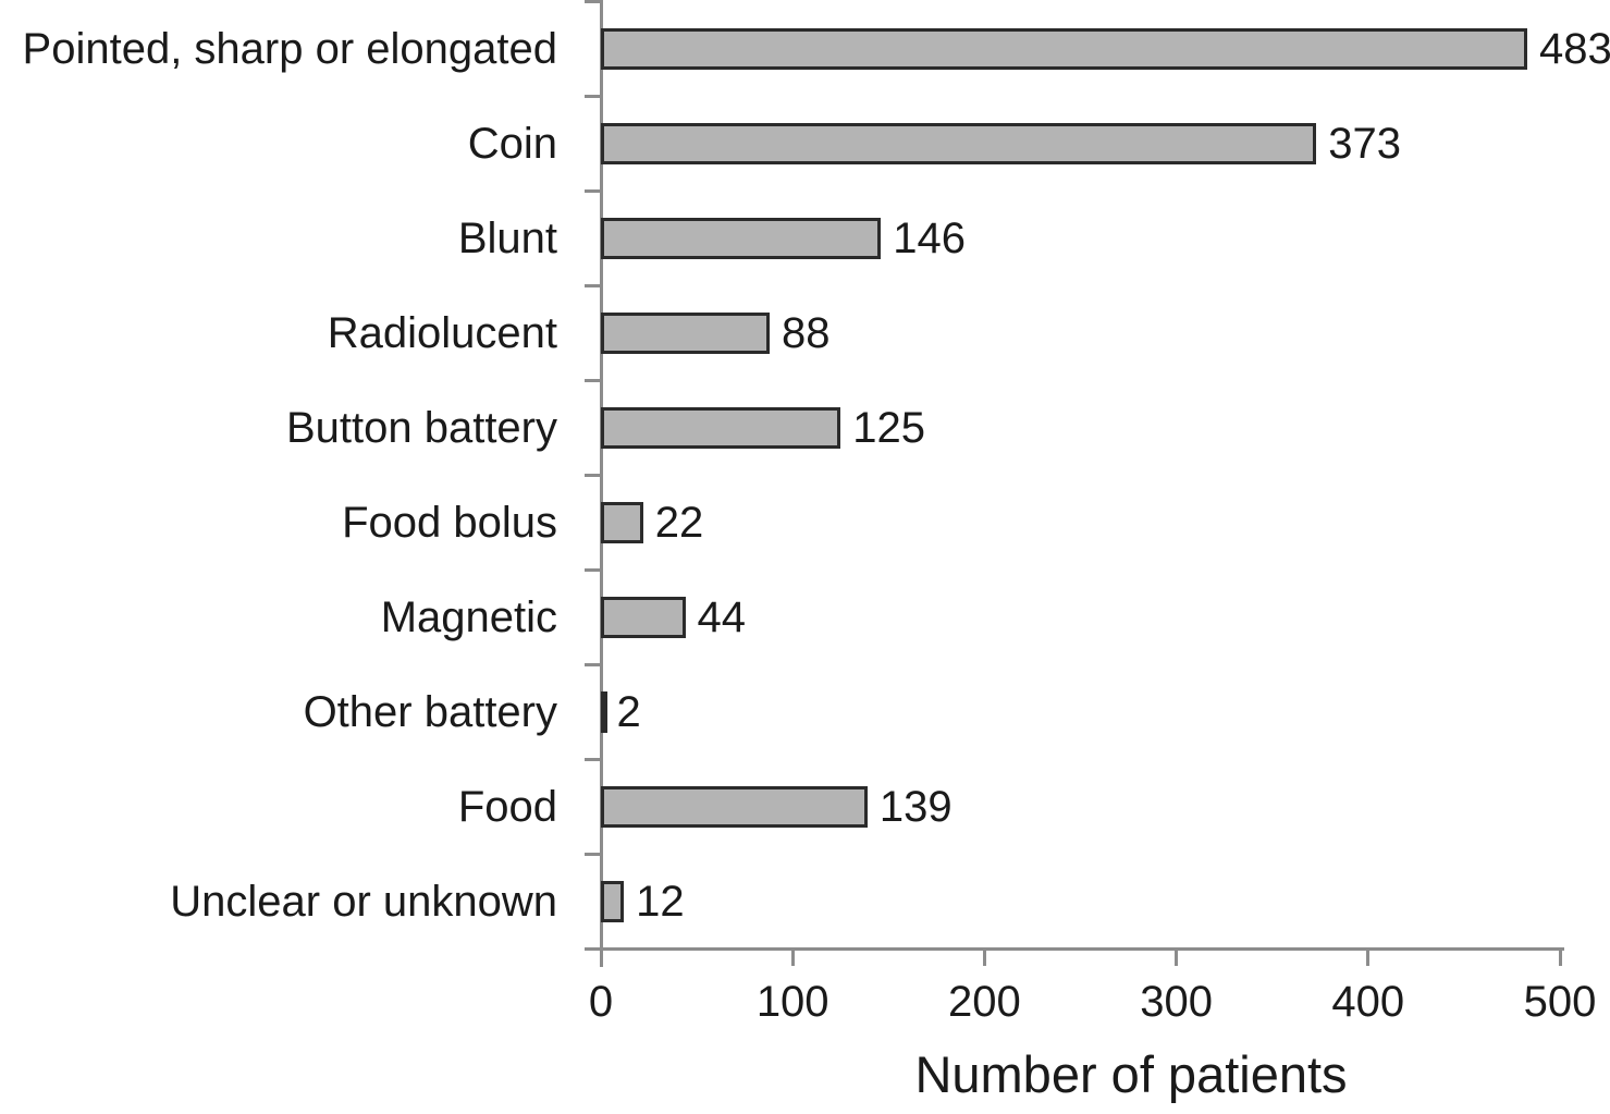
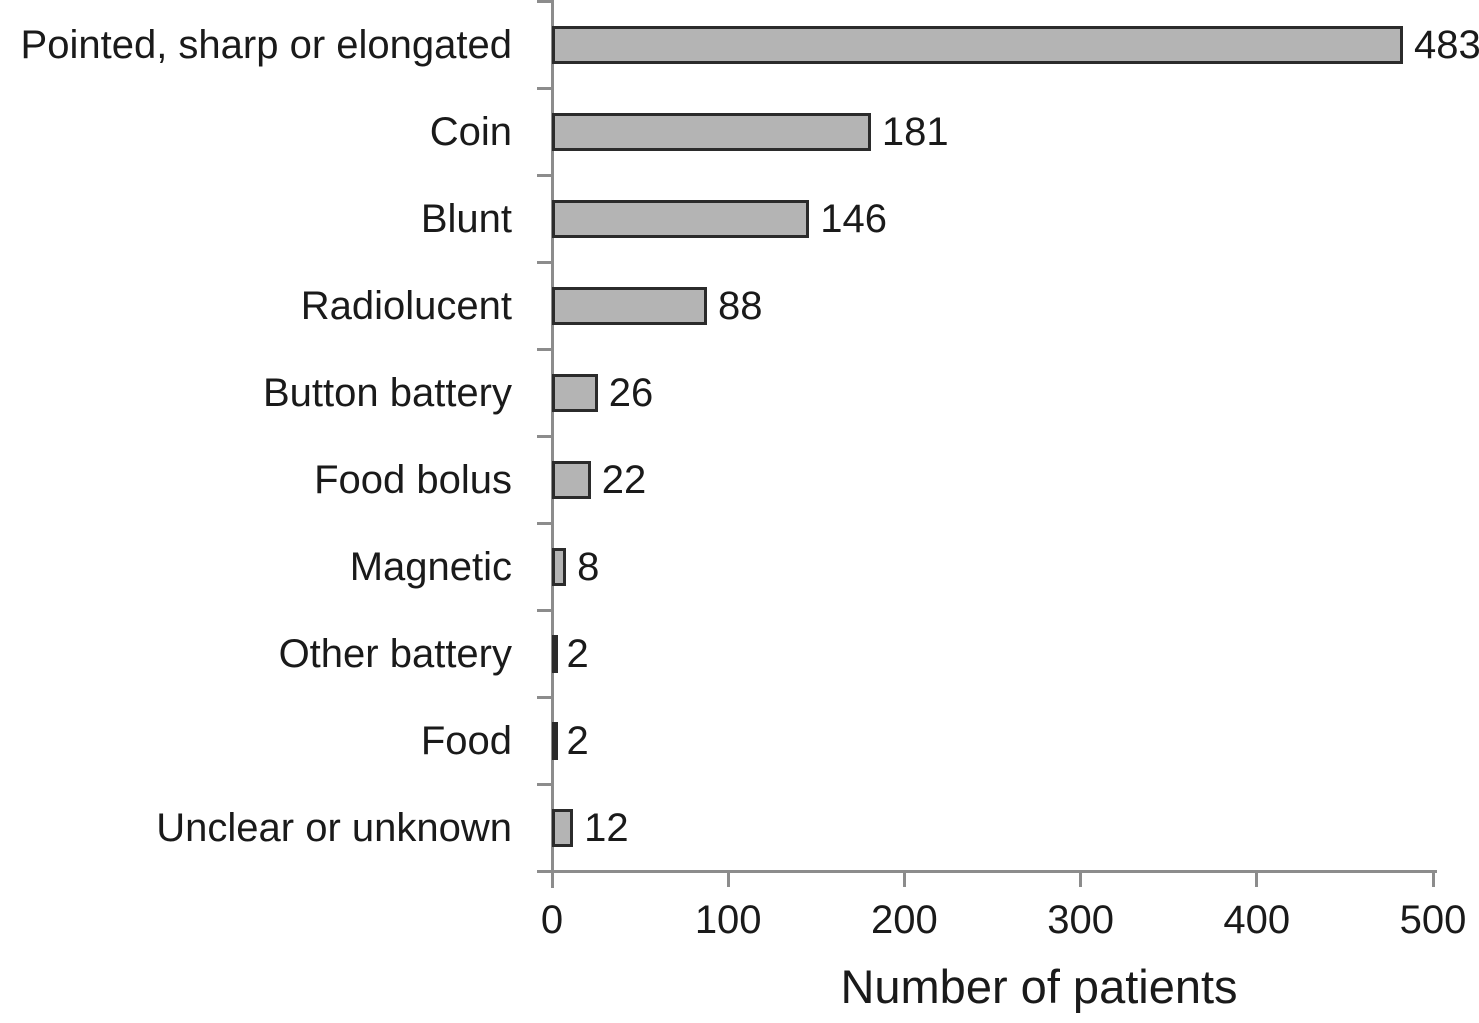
Coin: 373 -> 181
Button battery: 125 -> 26
Magnetic: 44 -> 8
Food: 139 -> 2
